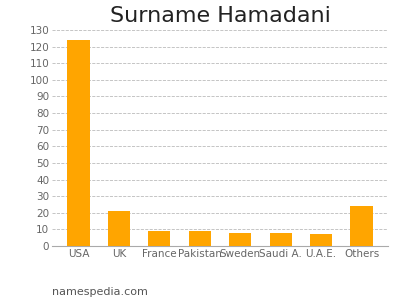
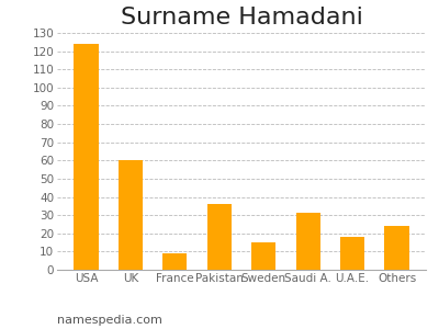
UK: 21 -> 60
Pakistan: 9 -> 36
Sweden: 8 -> 15
Saudi A.: 8 -> 31
U.A.E.: 7 -> 18
